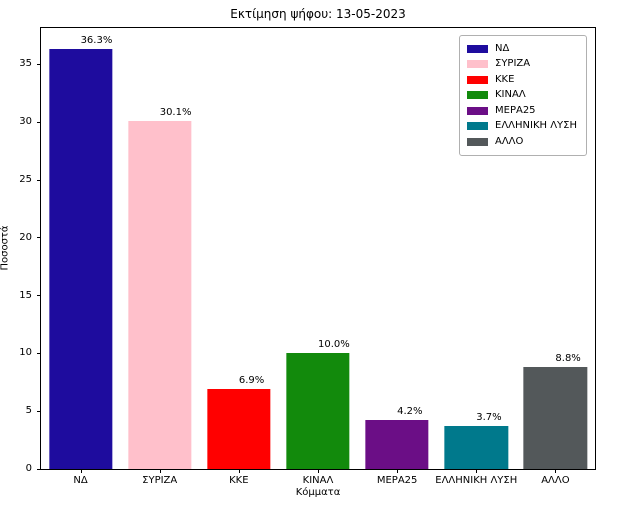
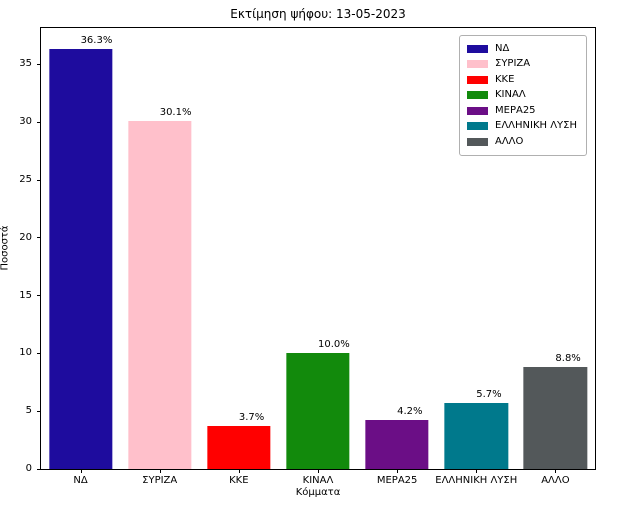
ΚΚΕ: 6.9% -> 3.7%
ΕΛΛΗΝΙΚΗ ΛΥΣΗ: 3.7% -> 5.7%
